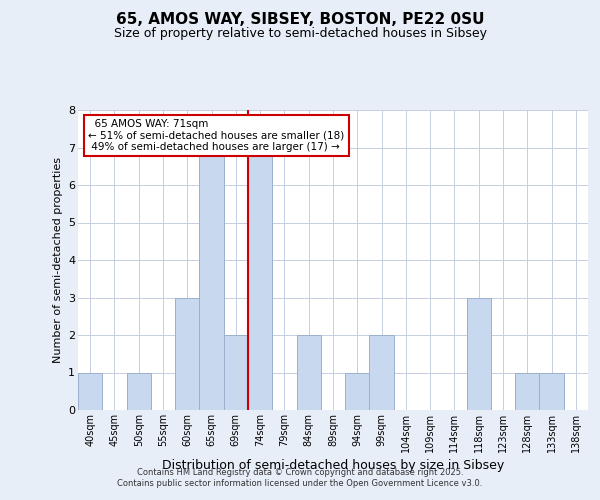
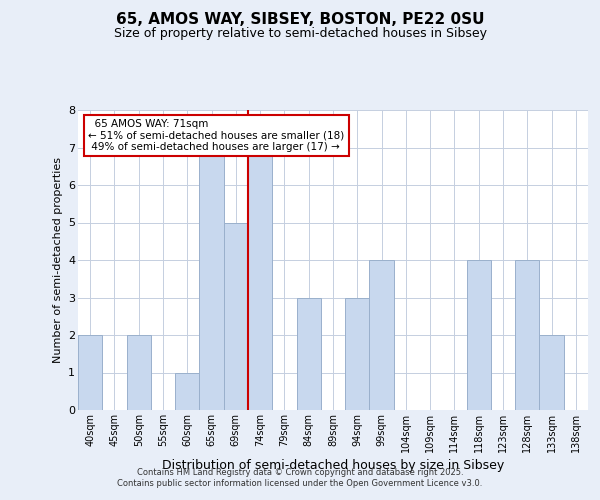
40sqm: 1 -> 2
50sqm: 1 -> 2
60sqm: 3 -> 1
69sqm: 2 -> 5
84sqm: 2 -> 3
94sqm: 1 -> 3
99sqm: 2 -> 4
118sqm: 3 -> 4
128sqm: 1 -> 4
133sqm: 1 -> 2
